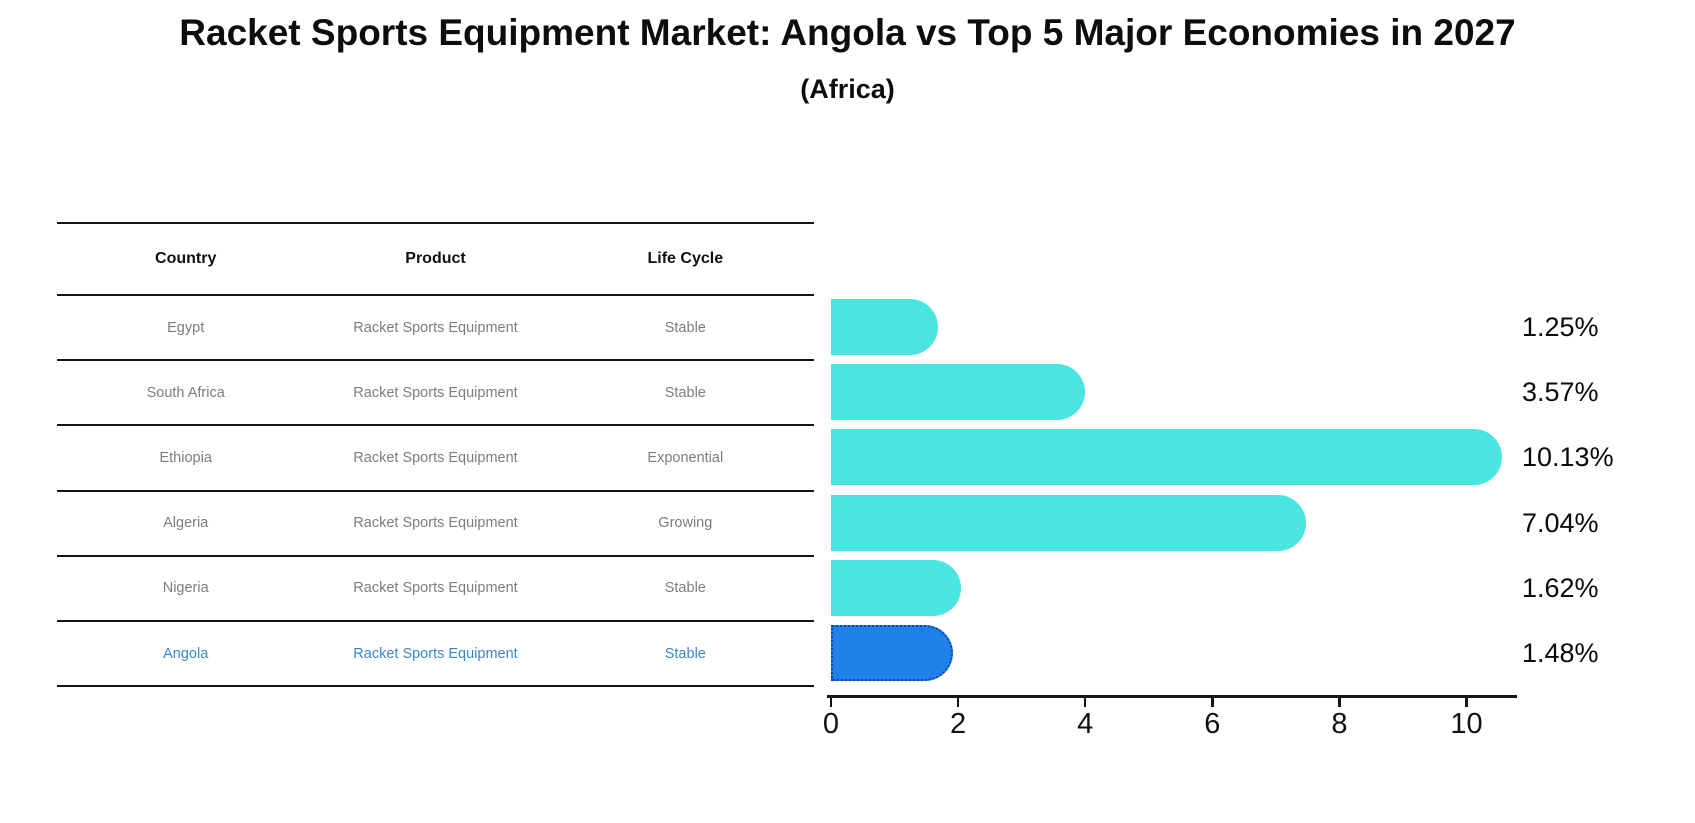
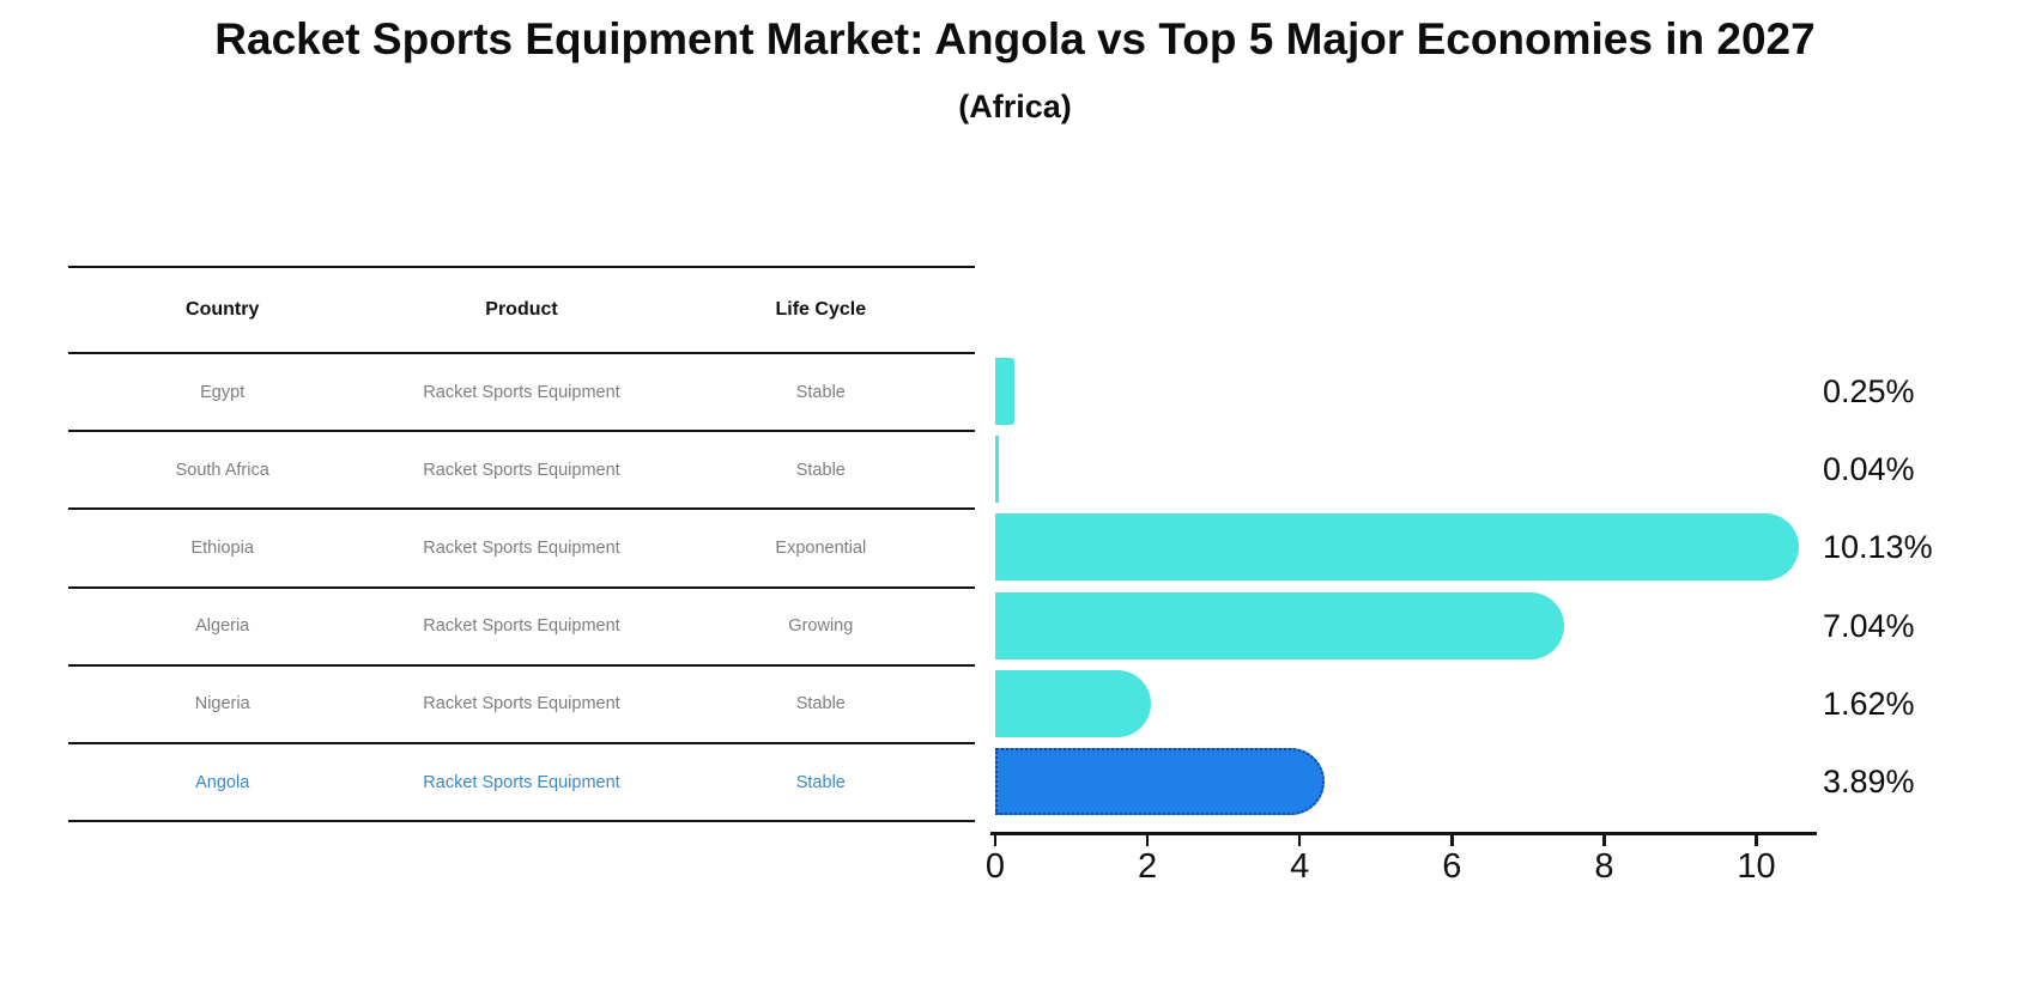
Egypt: 1.25% -> 0.25%
South Africa: 3.57% -> 0.04%
Angola: 1.48% -> 3.89%
